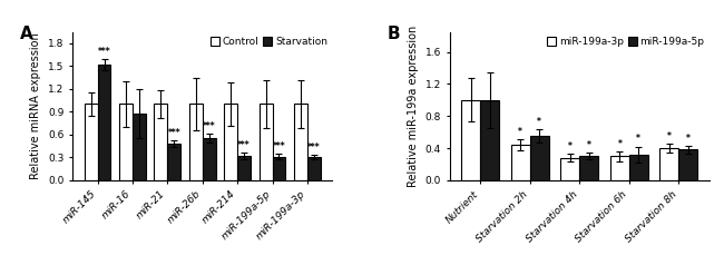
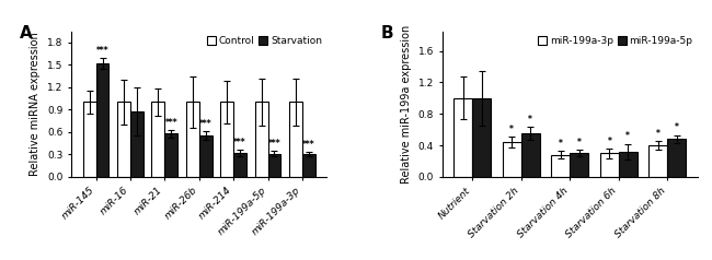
Starvation/miR-21: 0.48 -> 0.58
miR-199a-5p/Starvation 8h: 0.38 -> 0.48
